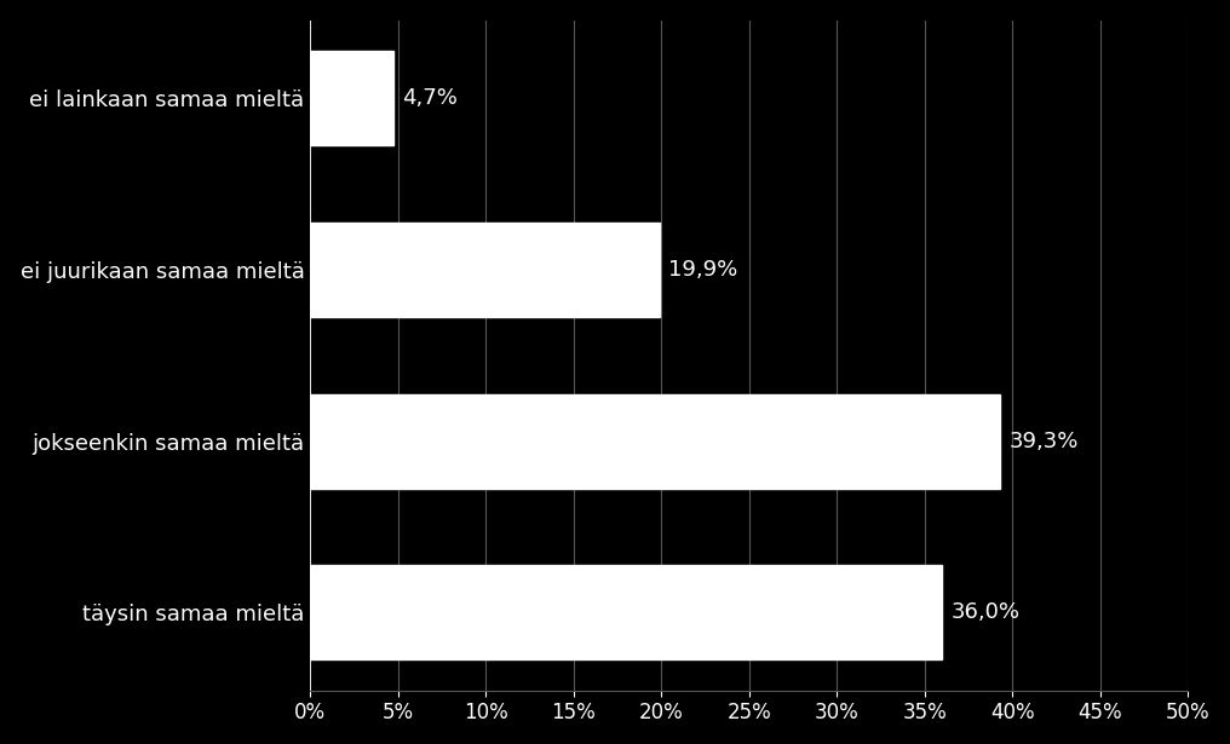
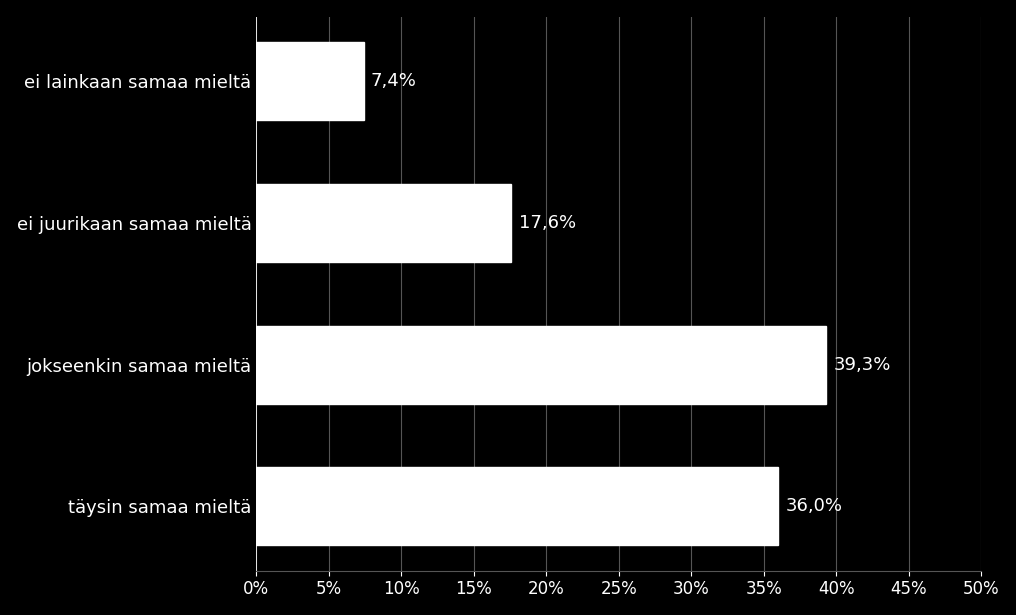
ei lainkaan samaa mieltä: 4,7% -> 7,4%
ei juurikaan samaa mieltä: 19,9% -> 17,6%
